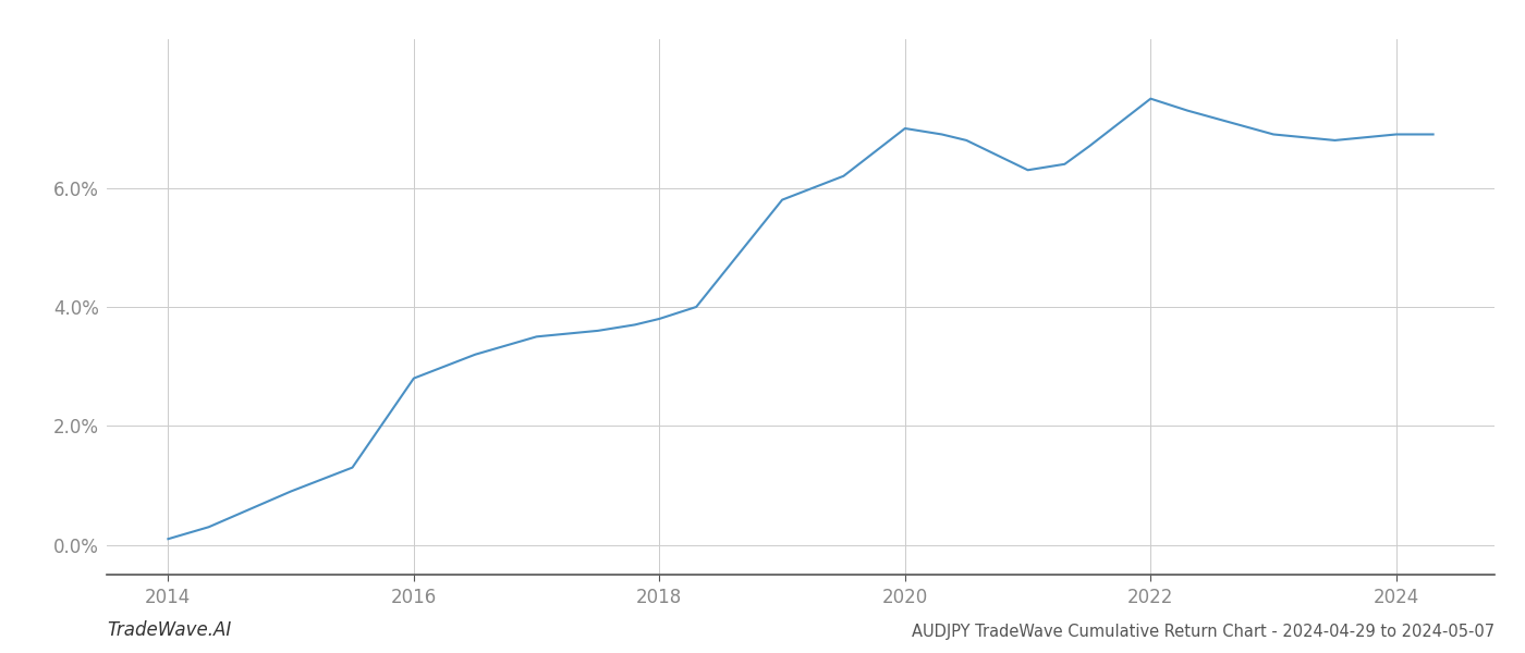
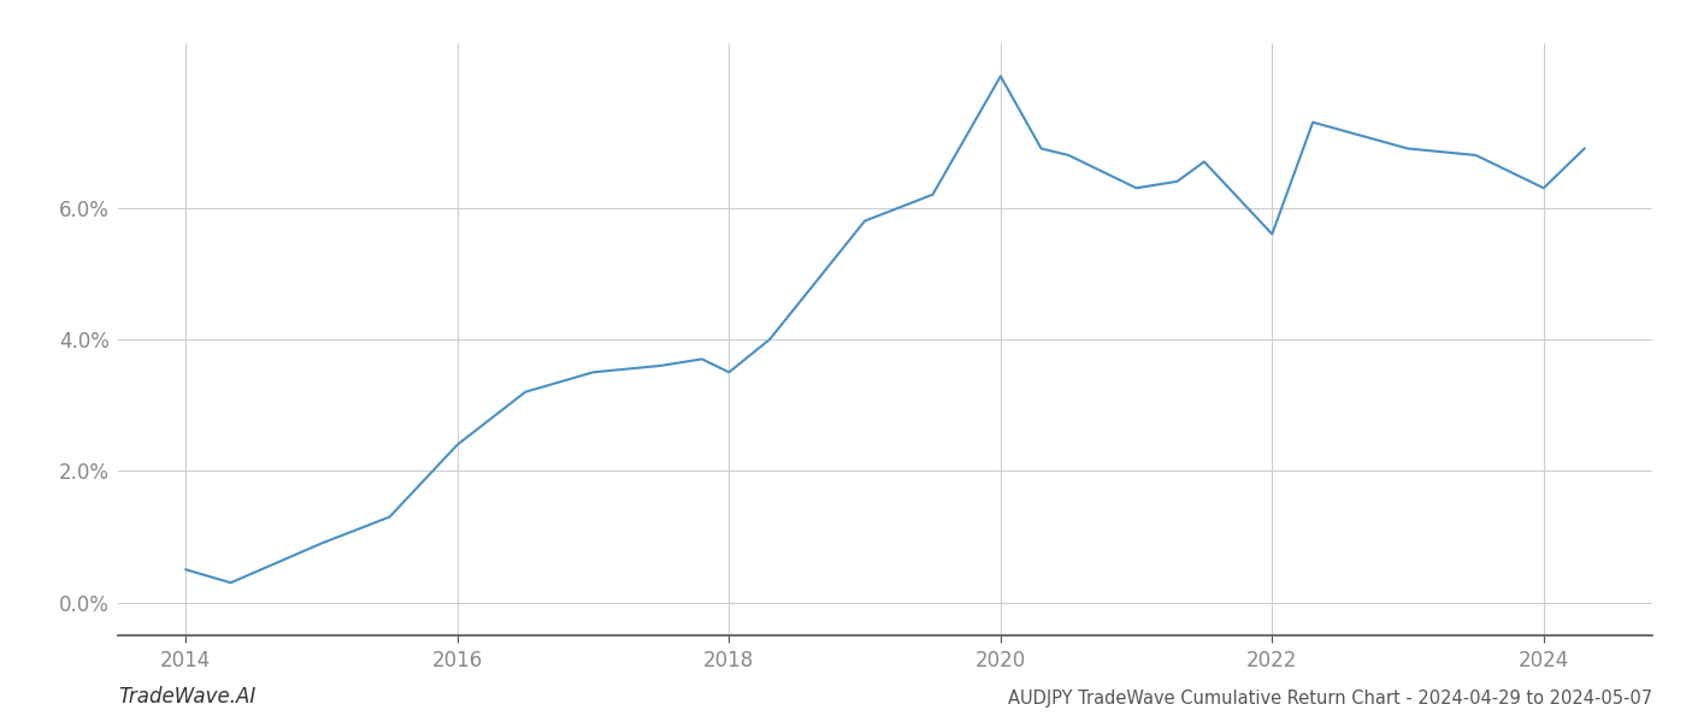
2014: 0.1% -> 0.5%
2016: 2.8% -> 2.4%
2018: 3.8% -> 3.5%
2020: 7.0% -> 8.0%
2022: 7.5% -> 5.6%
2024: 6.9% -> 6.3%
